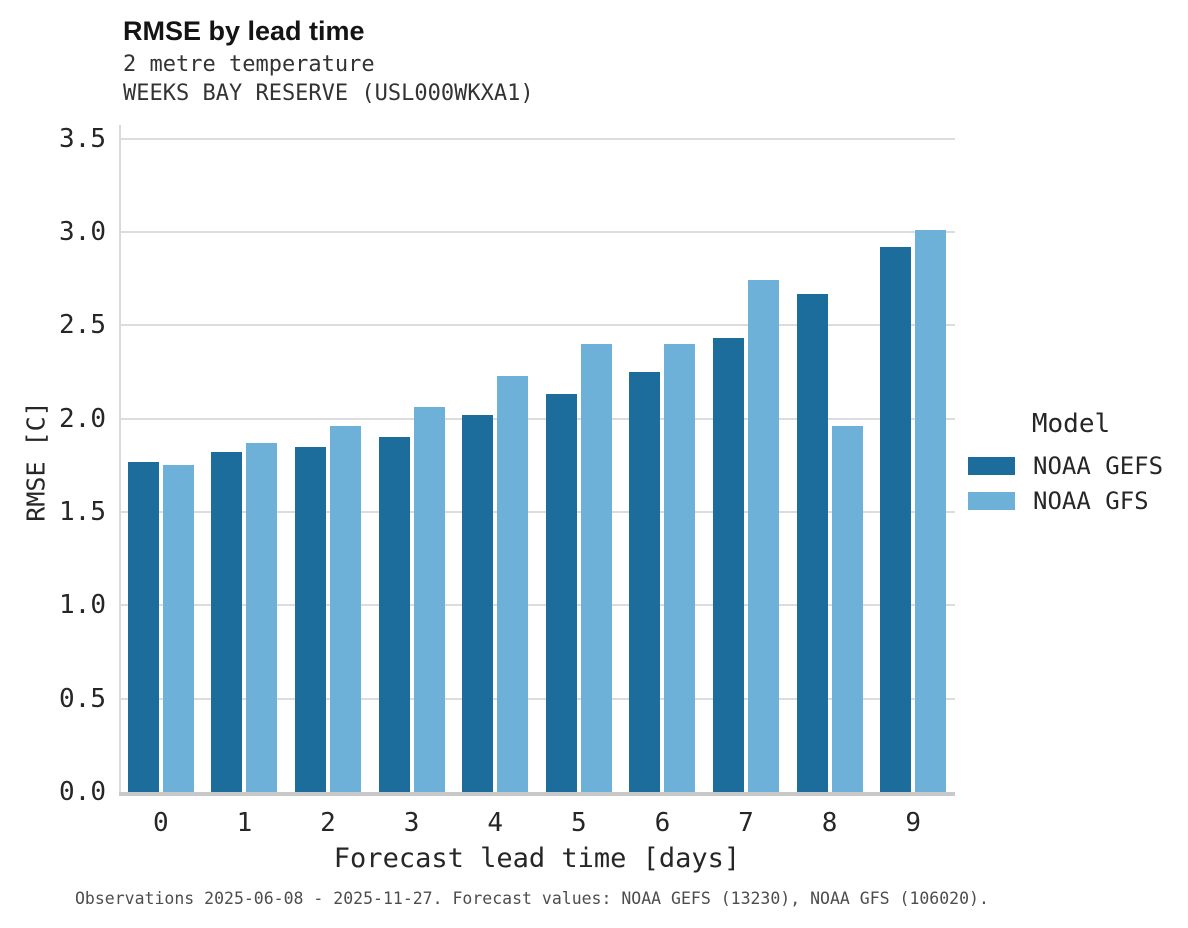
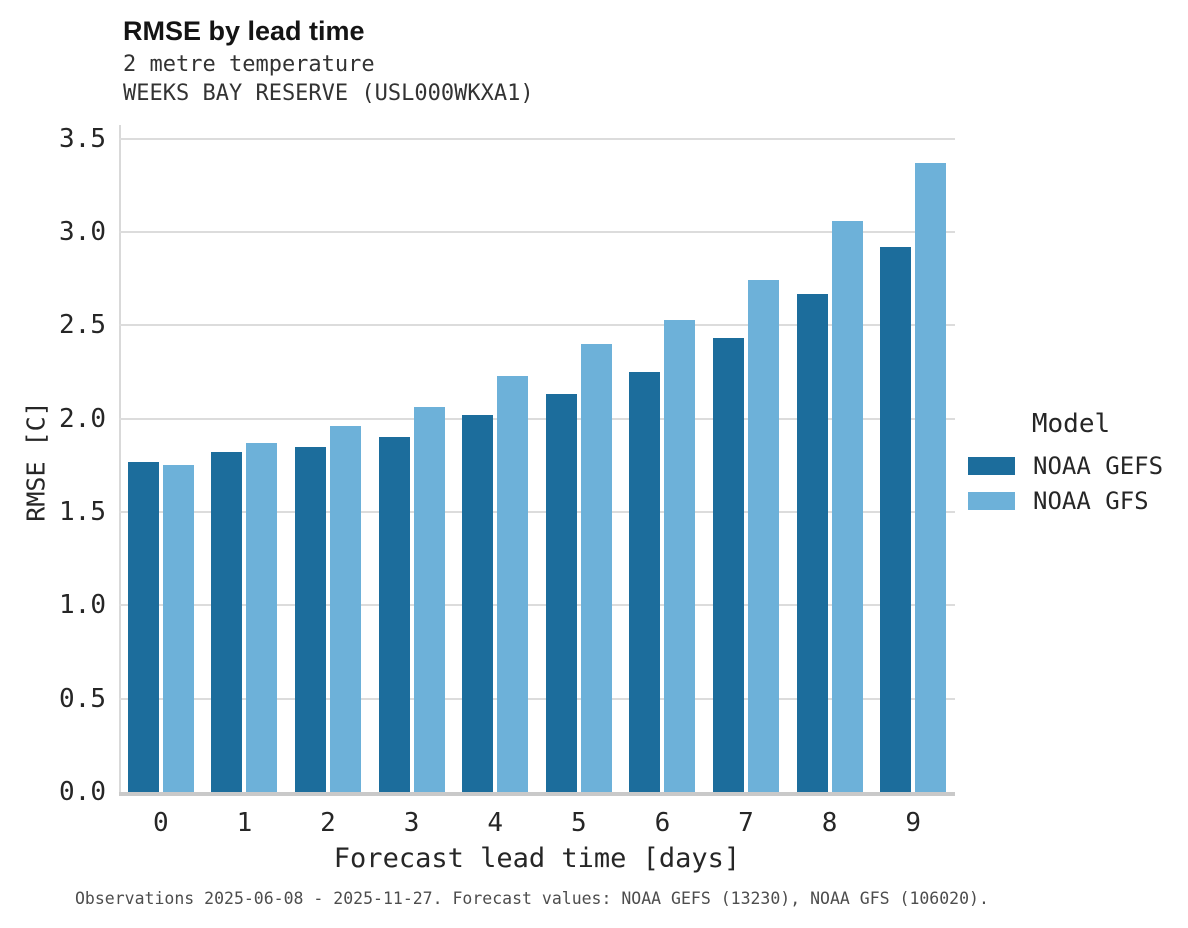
NOAA GFS/6: 2.40 -> 2.53
NOAA GFS/8: 1.96 -> 3.06
NOAA GFS/9: 3.01 -> 3.37
